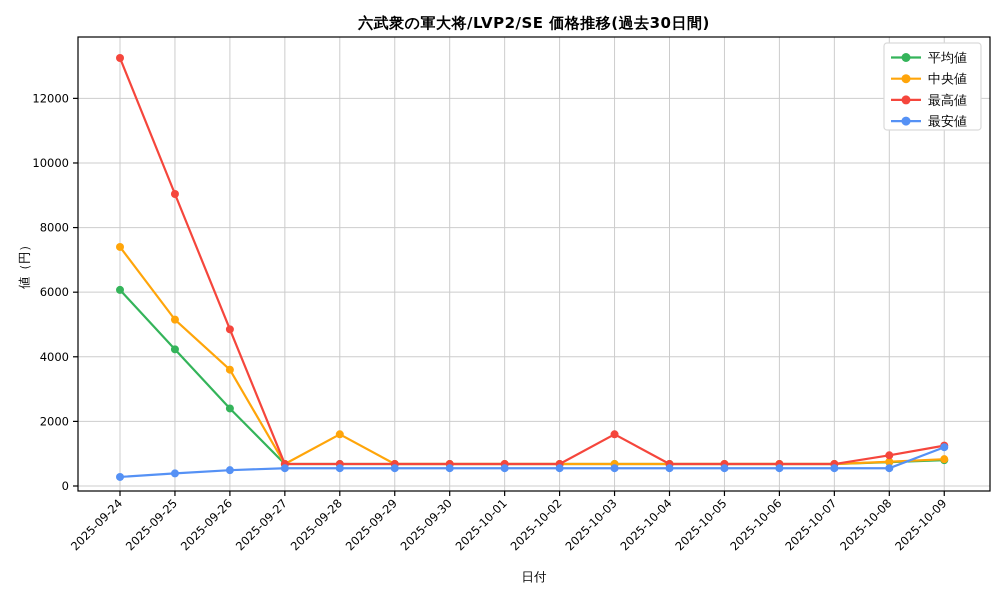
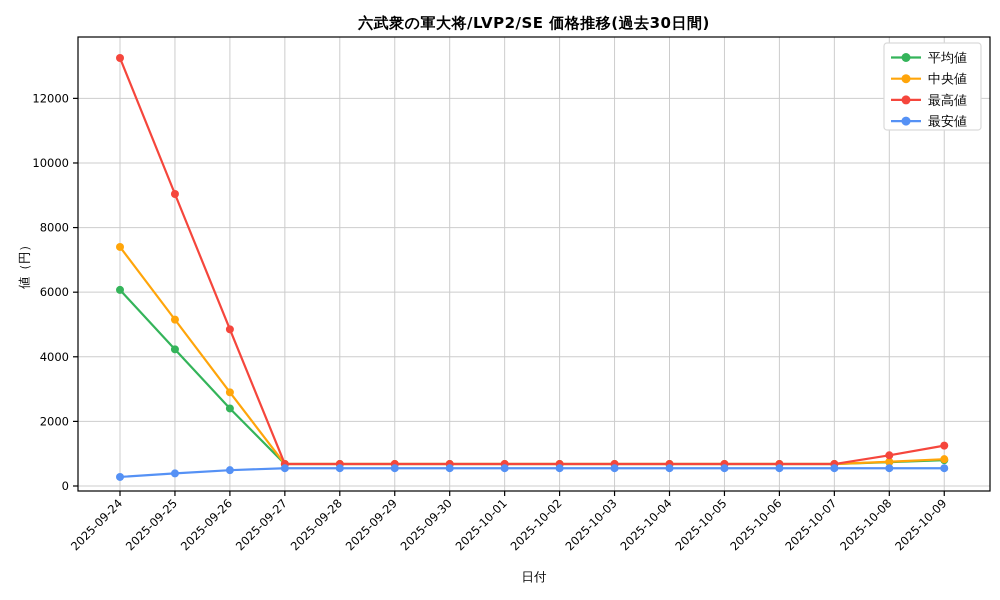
中央値/2025-09-26: 3600 -> 2900
中央値/2025-09-28: 1600 -> 700
最高値/2025-10-03: 1600 -> 700
最安値/2025-10-09: 1200 -> 600
